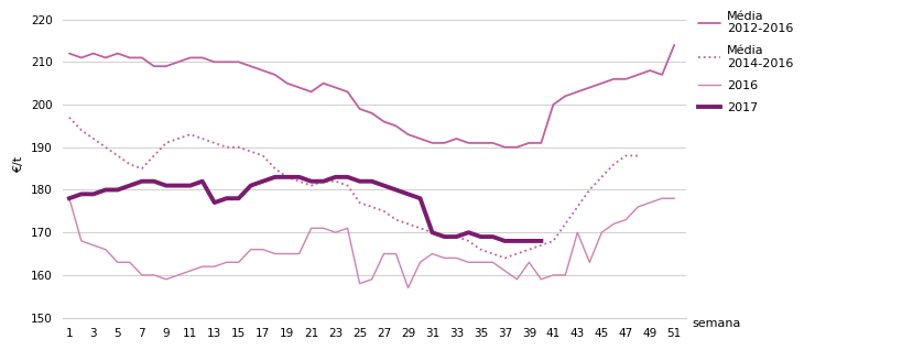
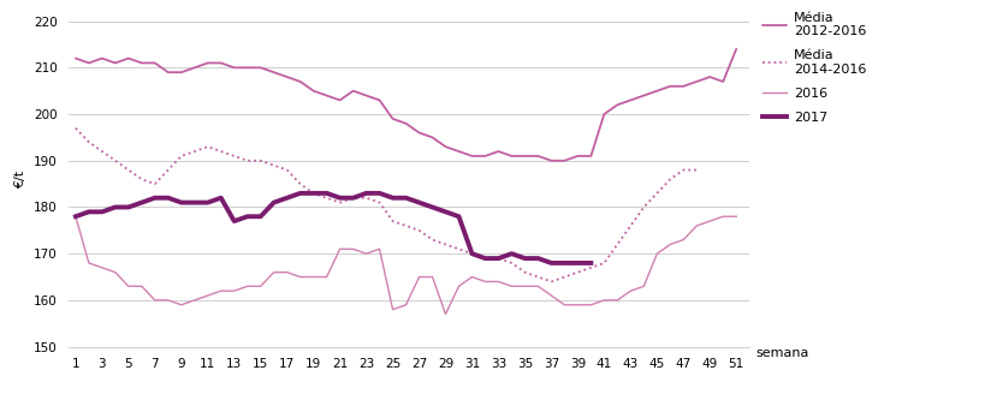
2016/39: 163 -> 159
2016/43: 170 -> 162
